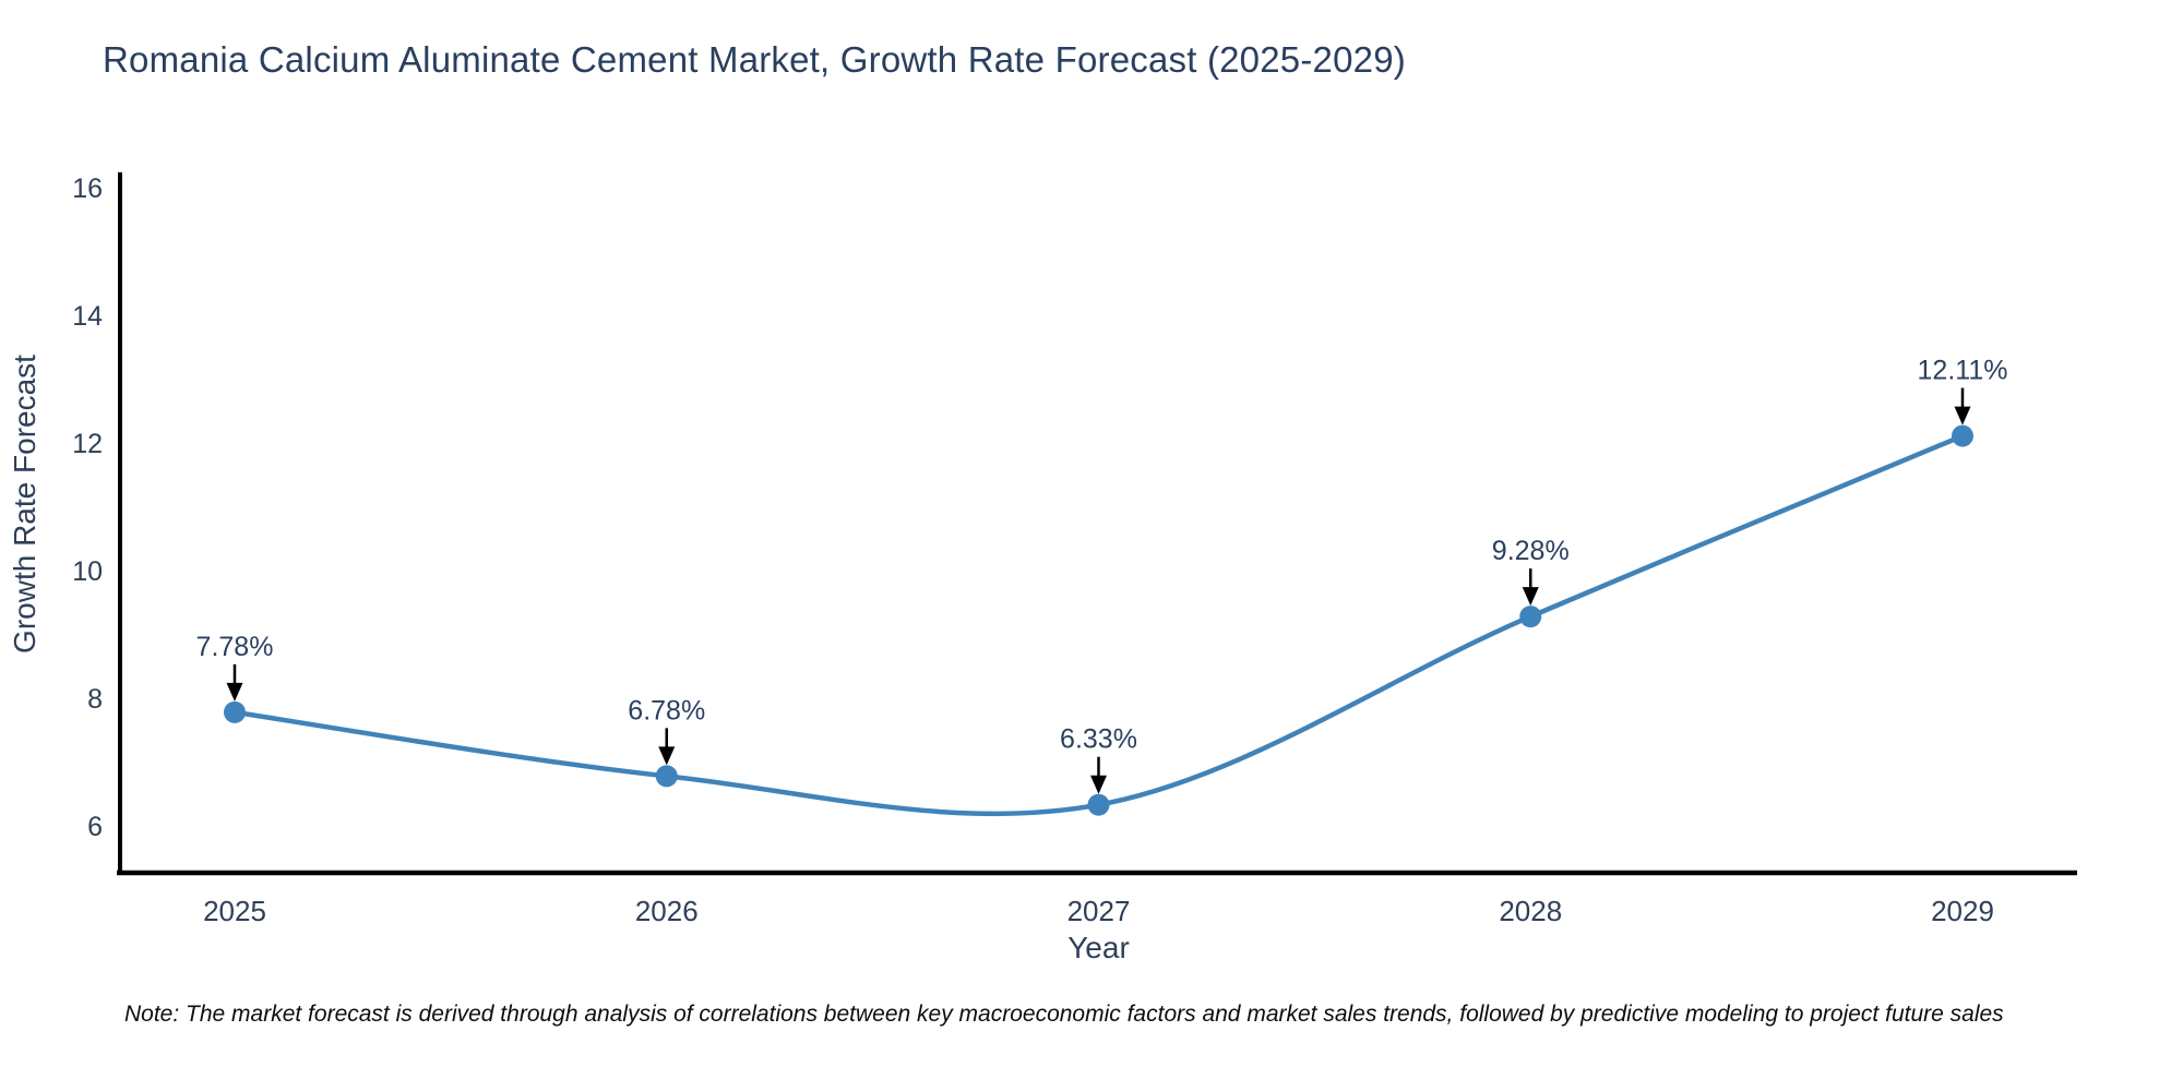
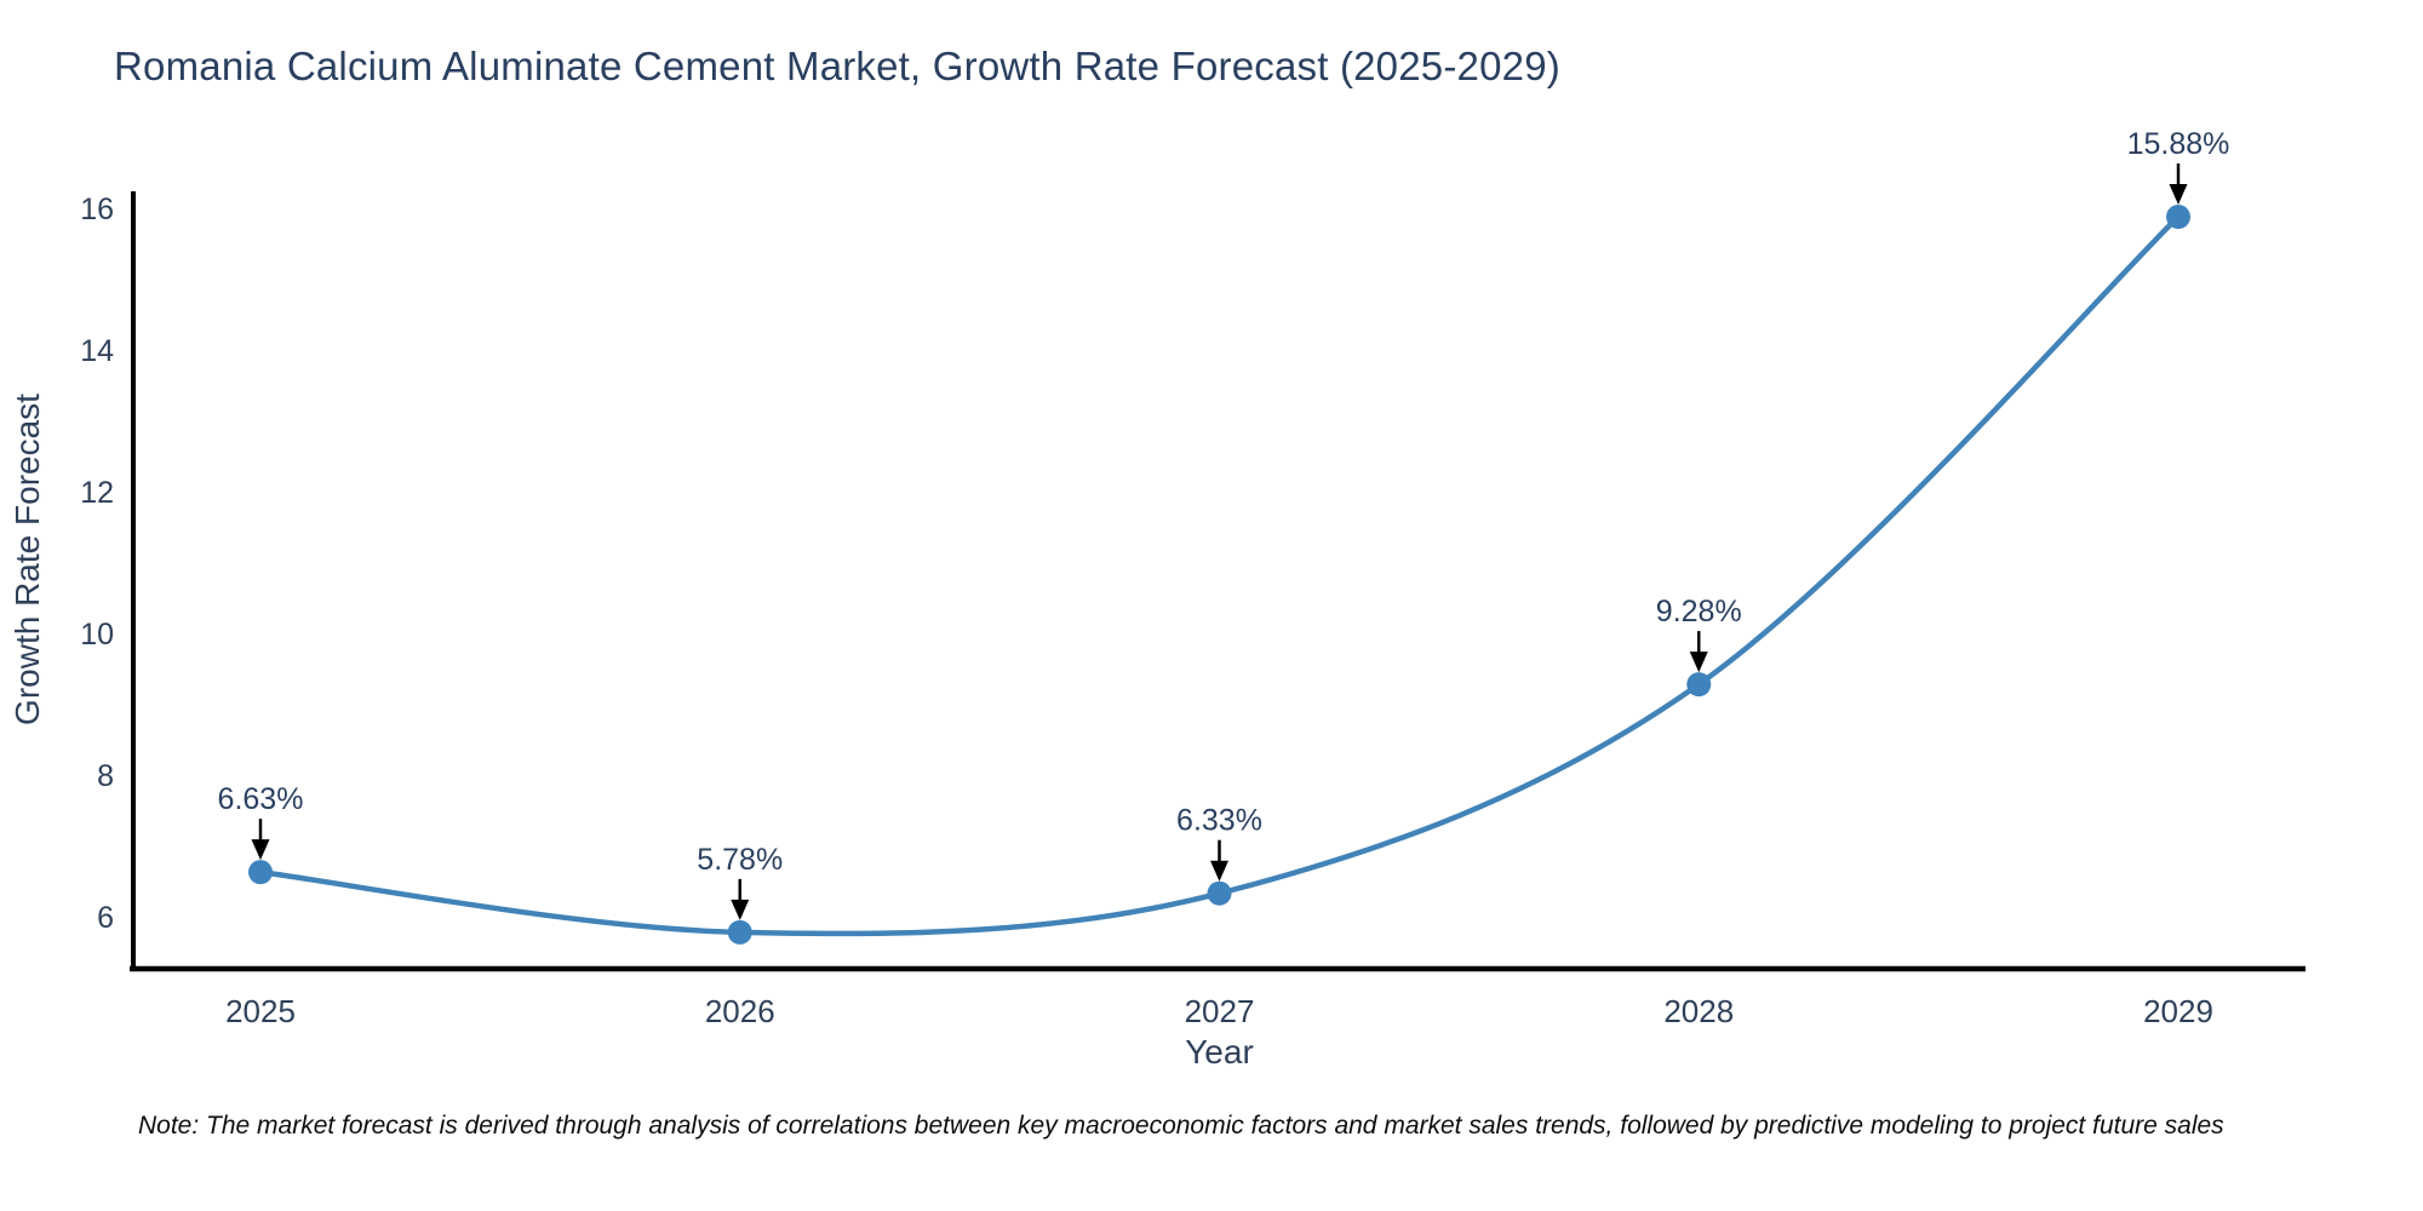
2025: 7.78% -> 6.63%
2026: 6.78% -> 5.78%
2029: 12.11% -> 15.88%
